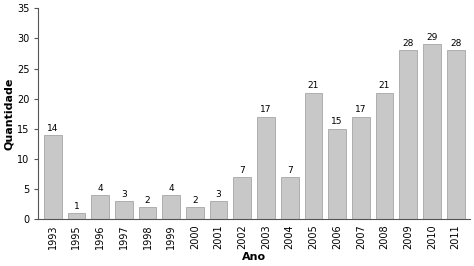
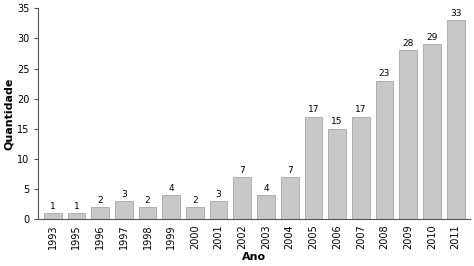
1993: 14 -> 1
1996: 4 -> 2
2003: 17 -> 4
2005: 21 -> 17
2008: 21 -> 23
2011: 28 -> 33
